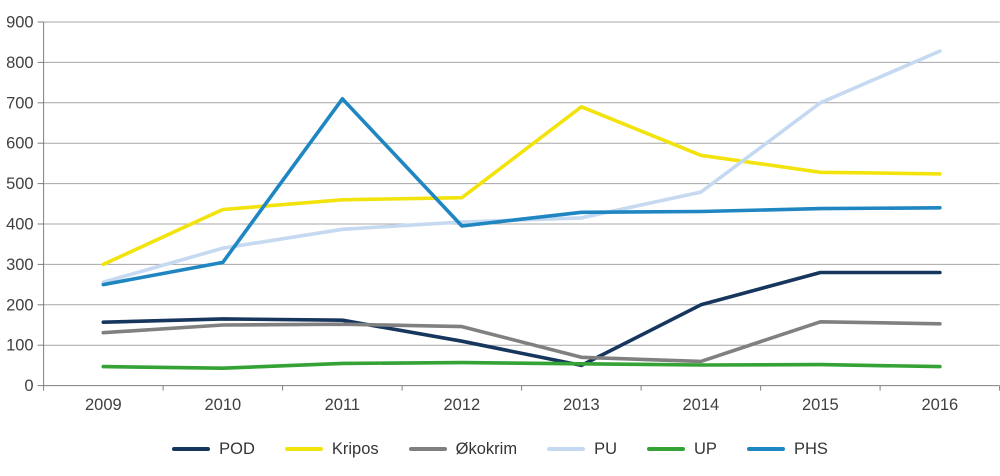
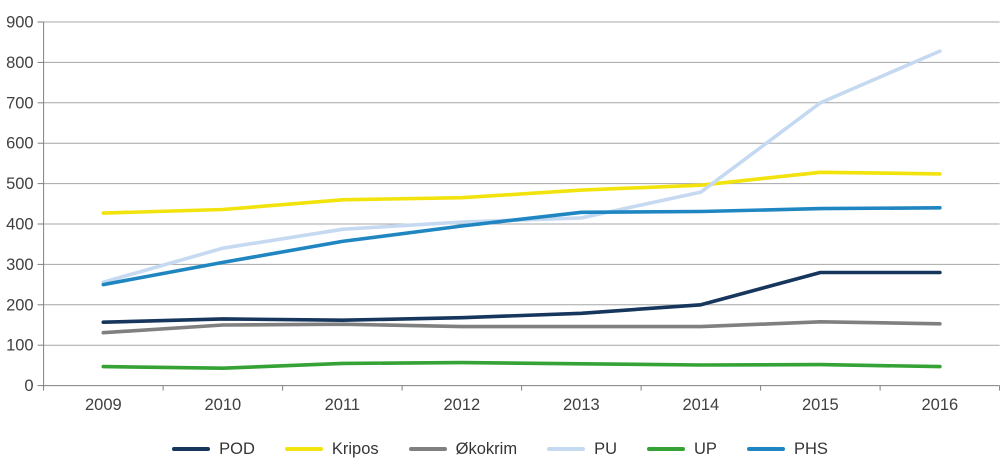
Kripos/2009: 300 -> 430
PHS/2011: 710 -> 360
POD/2012: 110 -> 170
POD/2013: 50 -> 180
Kripos/2013: 690 -> 480
Økokrim/2013: 70 -> 150
Kripos/2014: 570 -> 500
Økokrim/2014: 60 -> 150
